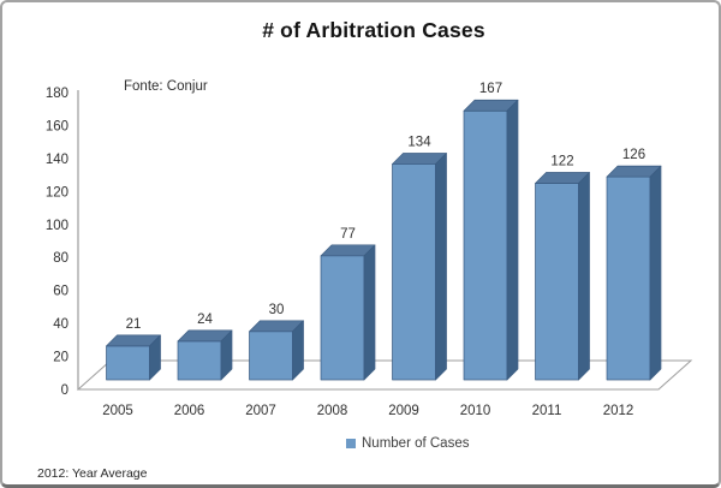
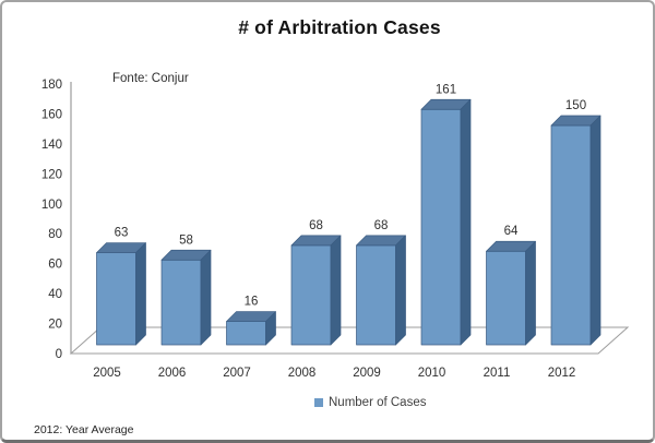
2005: 21 -> 63
2006: 24 -> 58
2007: 30 -> 16
2008: 77 -> 68
2009: 134 -> 68
2010: 167 -> 161
2011: 122 -> 64
2012: 126 -> 150
